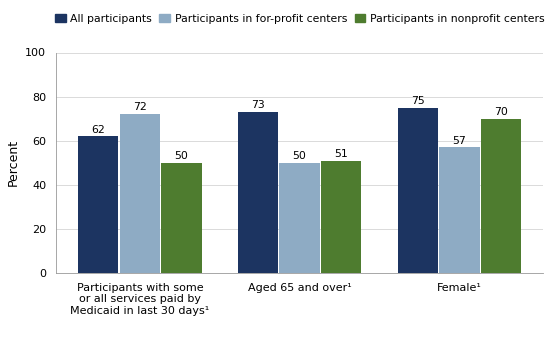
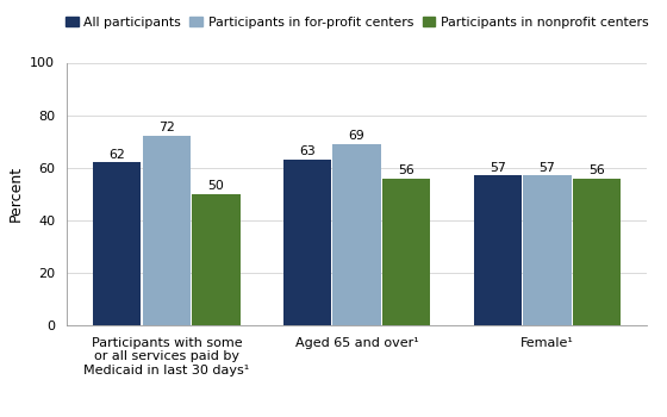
All participants/Aged 65 and over¹: 73 -> 63
Participants in for-profit centers/Aged 65 and over¹: 50 -> 69
Participants in nonprofit centers/Aged 65 and over¹: 51 -> 56
All participants/Female¹: 75 -> 57
Participants in nonprofit centers/Female¹: 70 -> 56
